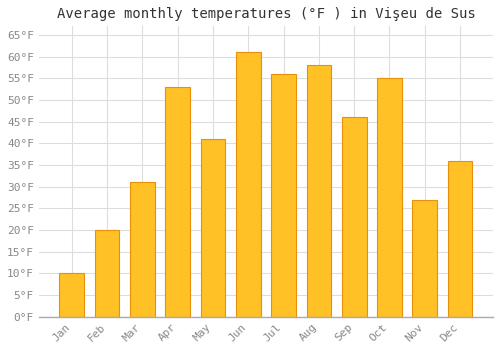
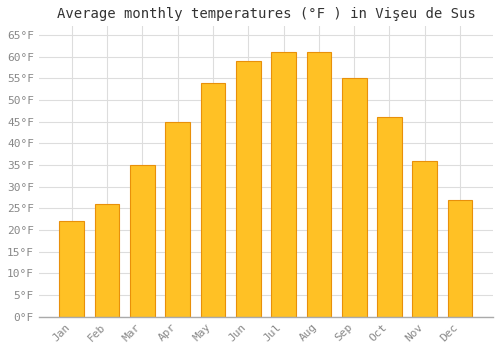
Jan: 10°F -> 22°F
Feb: 20°F -> 26°F
Mar: 31°F -> 35°F
Apr: 53°F -> 45°F
May: 41°F -> 54°F
Jun: 61°F -> 59°F
Jul: 56°F -> 61°F
Aug: 58°F -> 61°F
Sep: 46°F -> 55°F
Oct: 55°F -> 46°F
Nov: 27°F -> 36°F
Dec: 36°F -> 27°F
